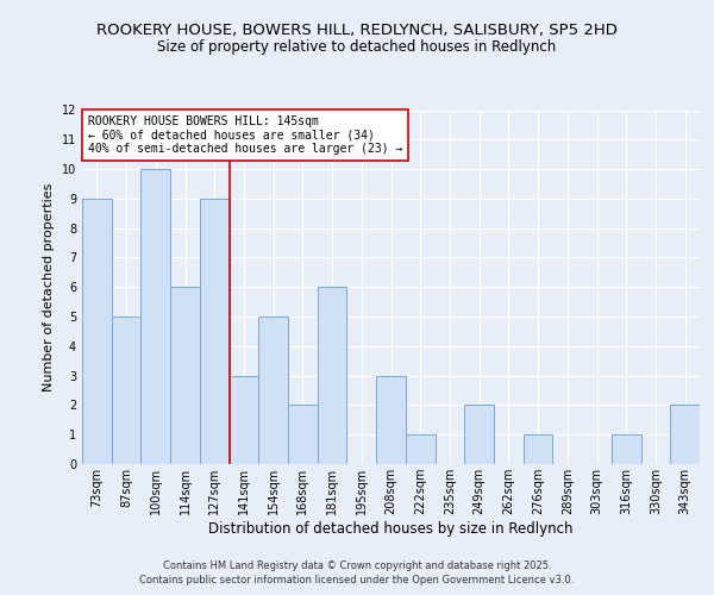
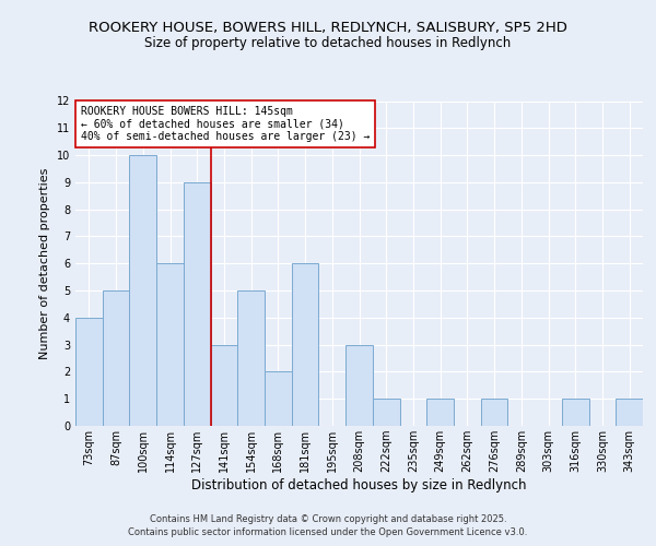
73sqm: 9 -> 4
249sqm: 2 -> 1
343sqm: 2 -> 1
